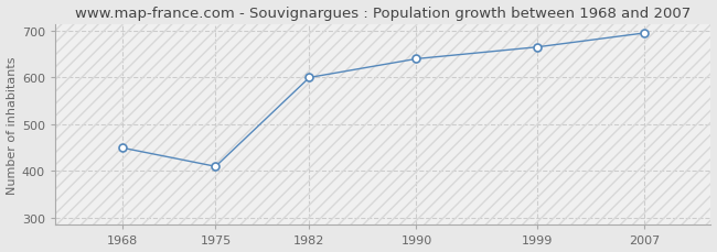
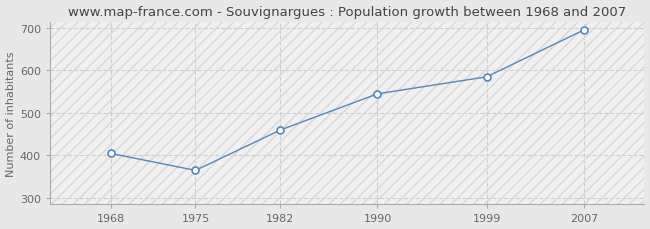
1968: 450 -> 405
1975: 410 -> 365
1982: 600 -> 460
1990: 640 -> 545
1999: 665 -> 585
